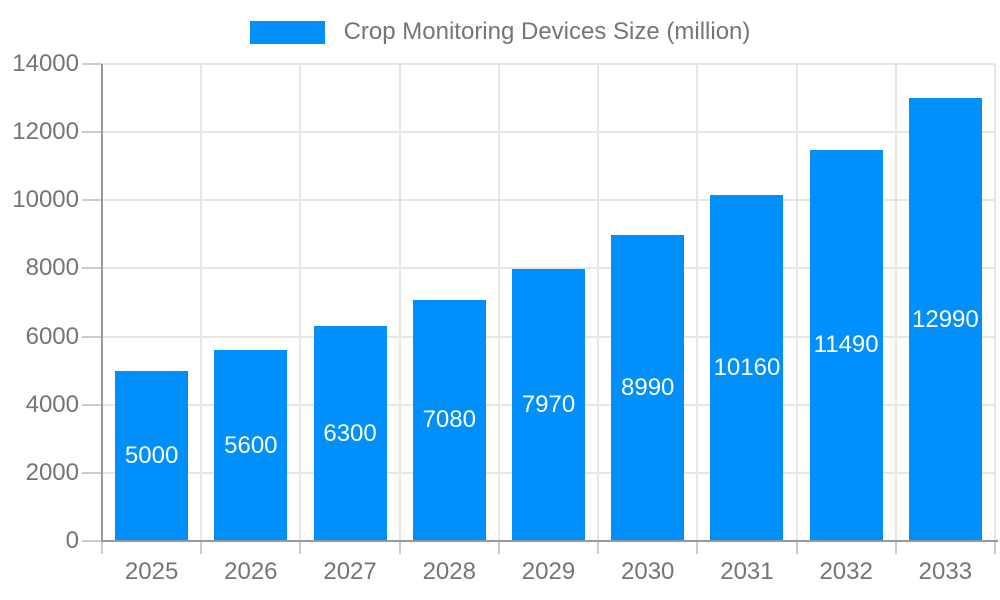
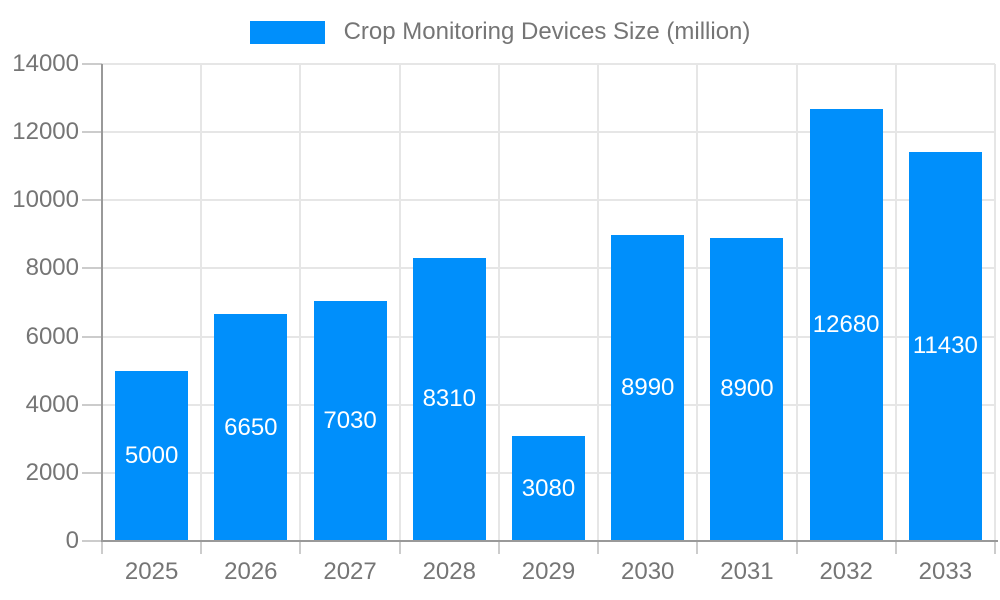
2026: 5600 -> 6650
2027: 6300 -> 7030
2028: 7080 -> 8310
2029: 7970 -> 3080
2031: 10160 -> 8900
2032: 11490 -> 12680
2033: 12990 -> 11430
